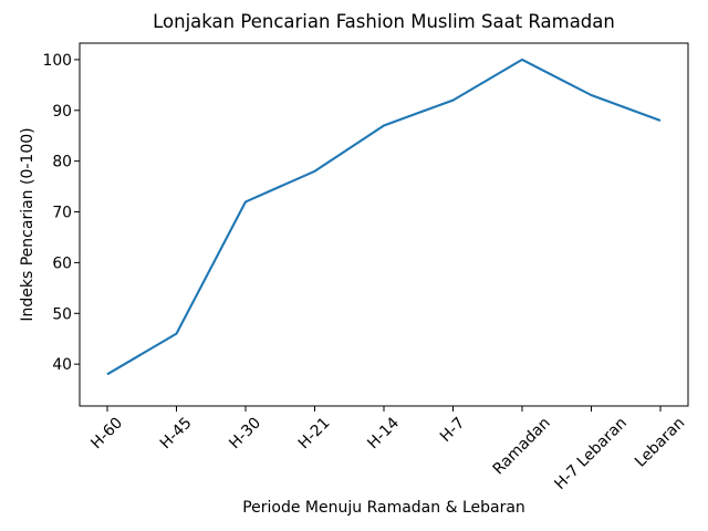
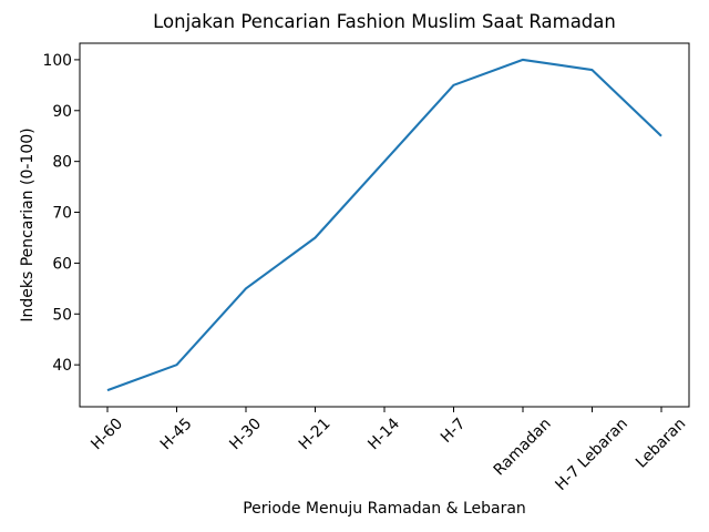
H-60: 38 -> 35
H-45: 46 -> 40
H-30: 72 -> 55
H-21: 78 -> 65
H-14: 87 -> 80
H-7: 92 -> 95
H-7 Lebaran: 93 -> 98
Lebaran: 88 -> 85
